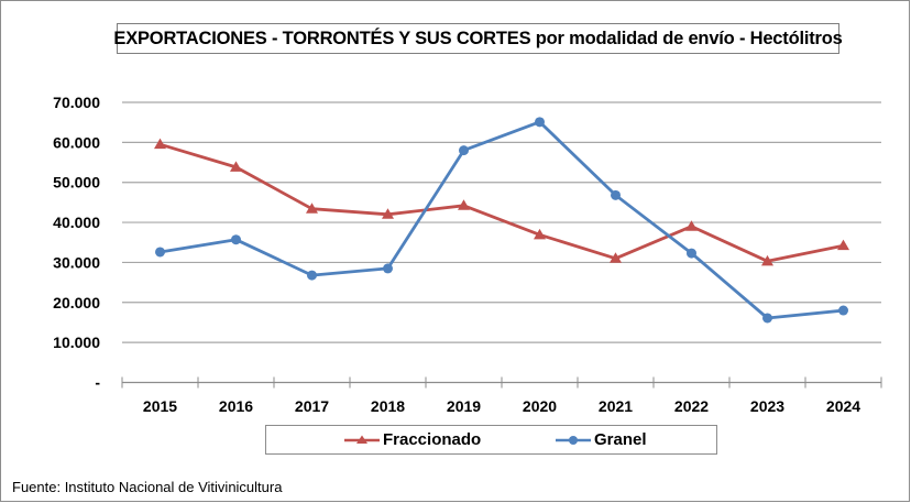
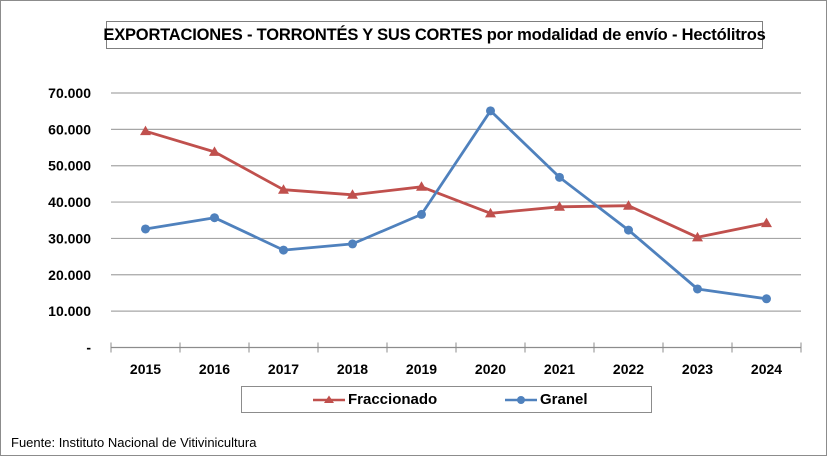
Granel/2019: 58000 -> 37000
Fraccionado/2021: 31000 -> 39000
Granel/2024: 18000 -> 13000
